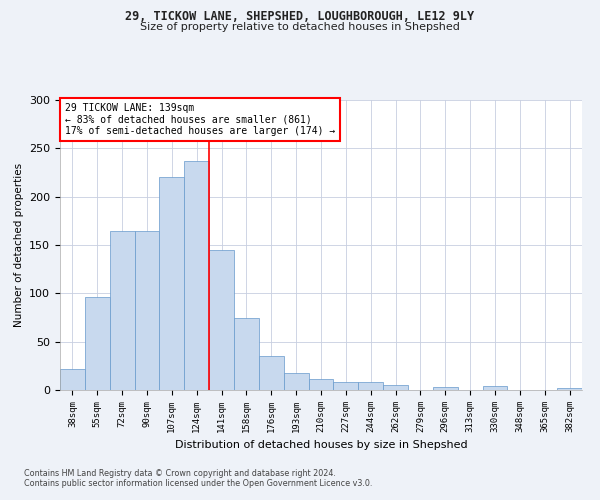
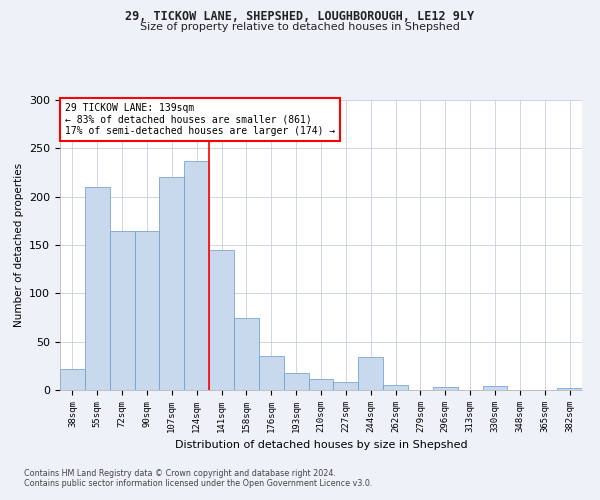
55sqm: 96 -> 210
244sqm: 8 -> 34
